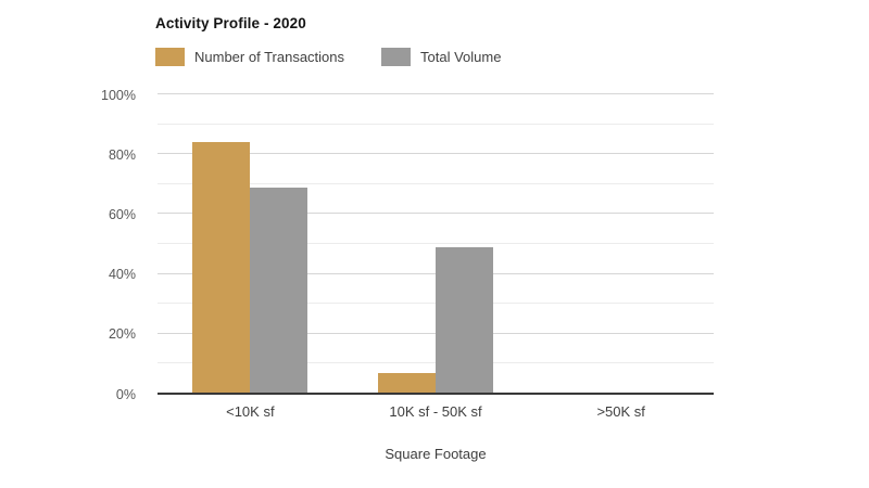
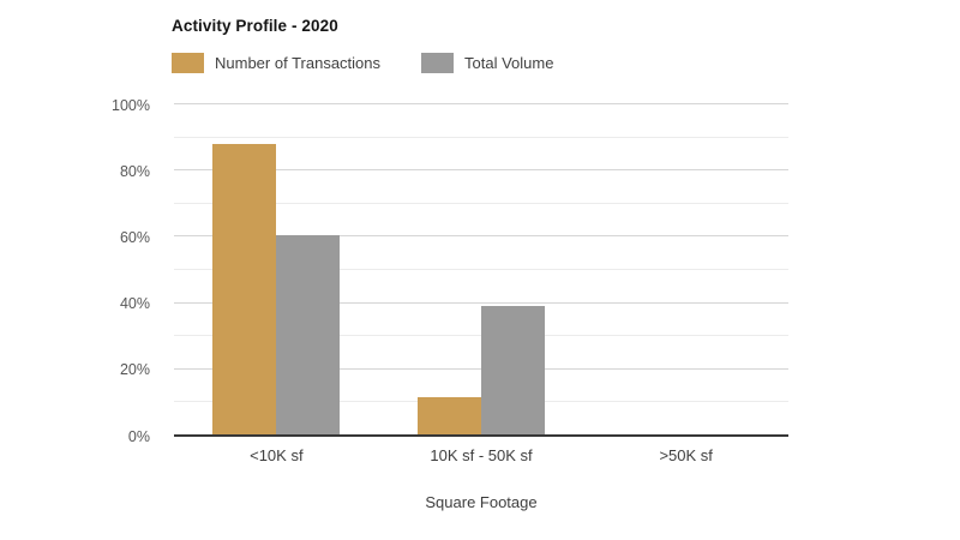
Number of Transactions/<10K sf: 84% -> 88%
Total Volume/<10K sf: 69% -> 60%
Number of Transactions/10K sf - 50K sf: 7% -> 12%
Total Volume/10K sf - 50K sf: 49% -> 39%
